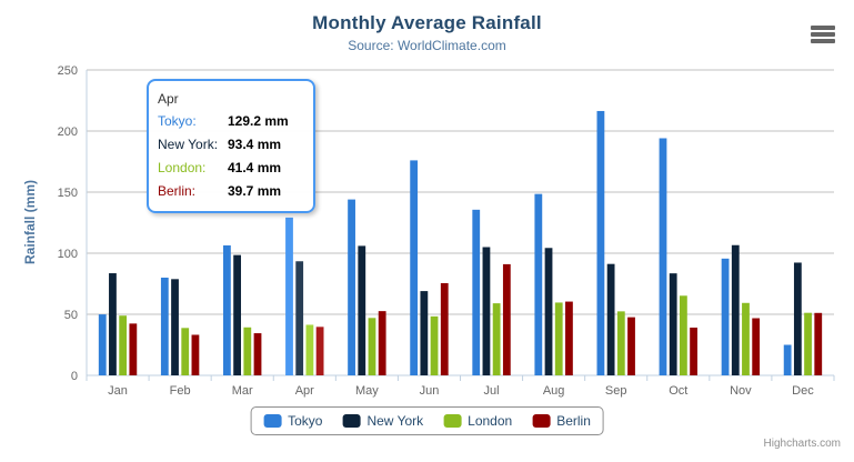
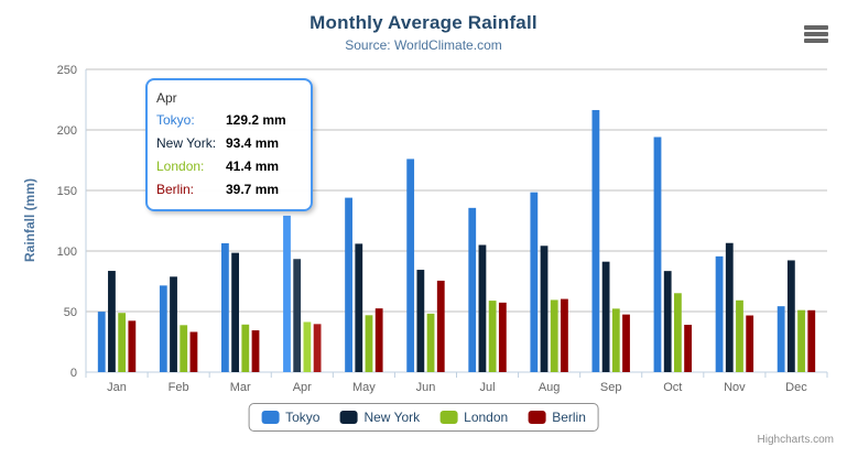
Tokyo/Feb: 80 -> 72
New York/Jun: 69 -> 84
Berlin/Jul: 91 -> 57
Tokyo/Dec: 25 -> 54
